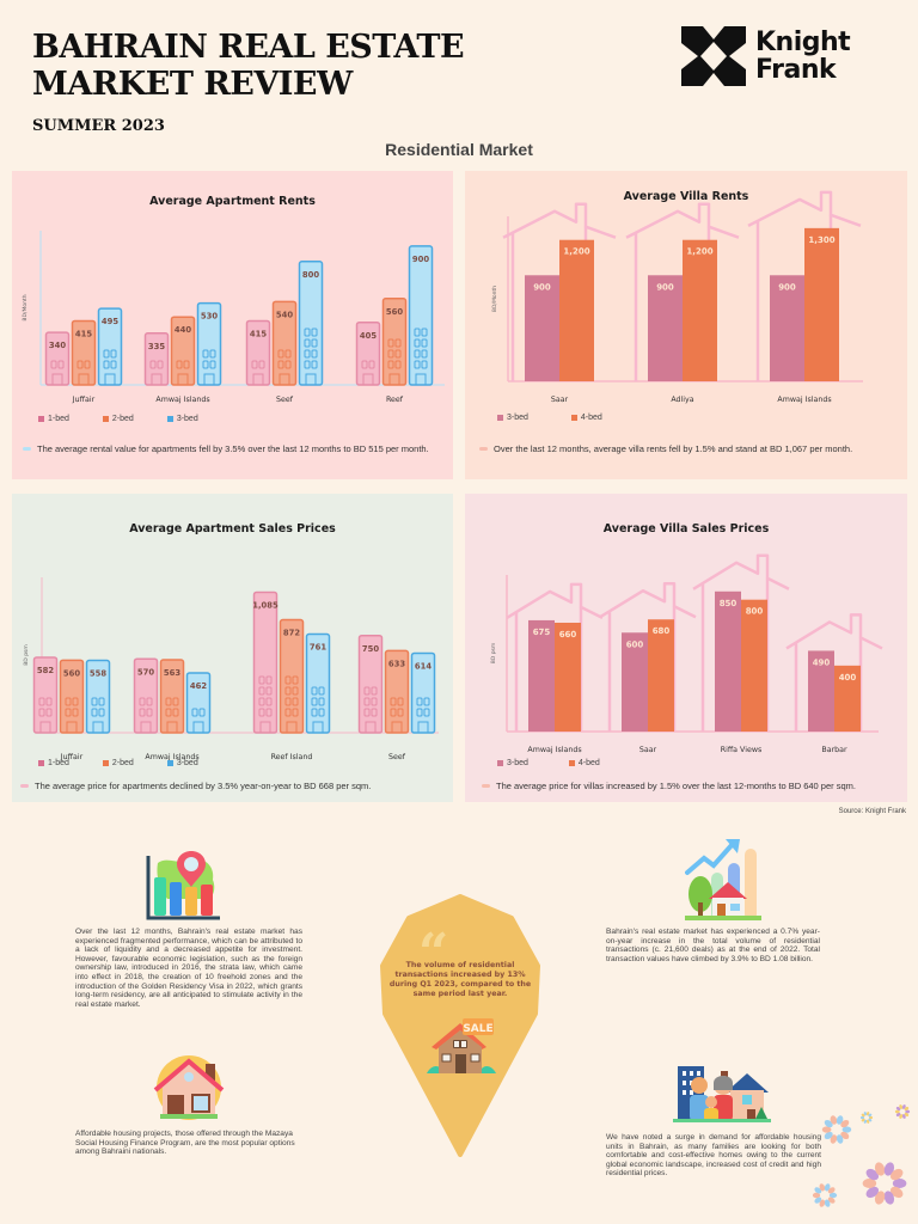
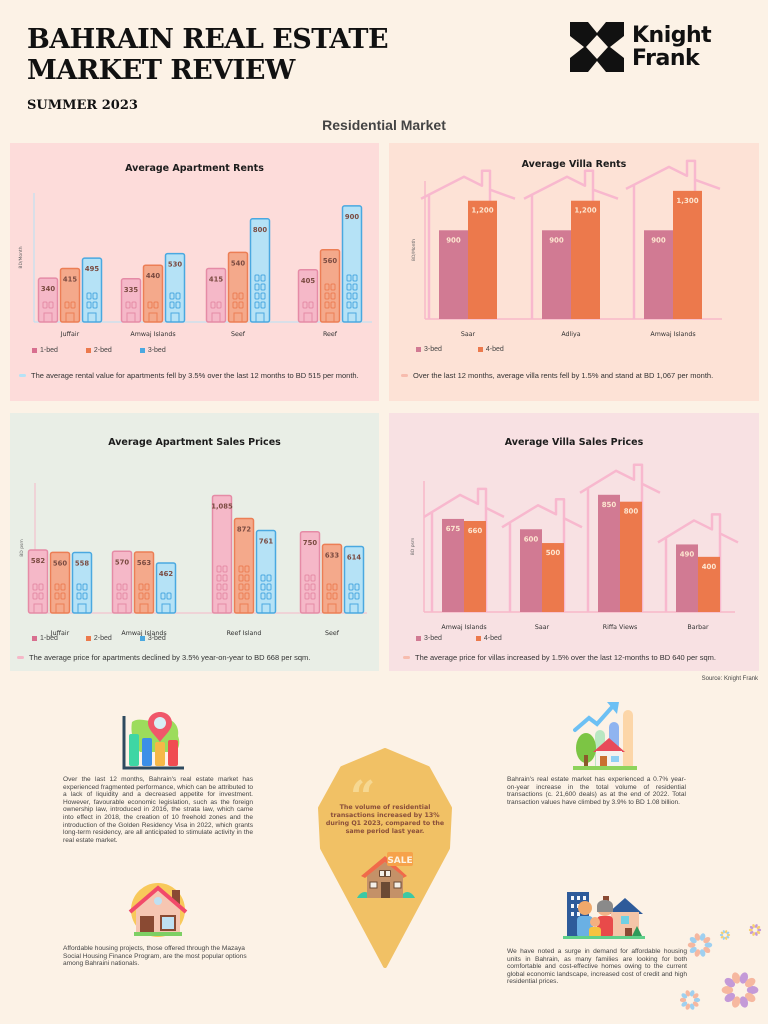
Average Villa Sales Prices/4-bed/Saar: 680 -> 500
